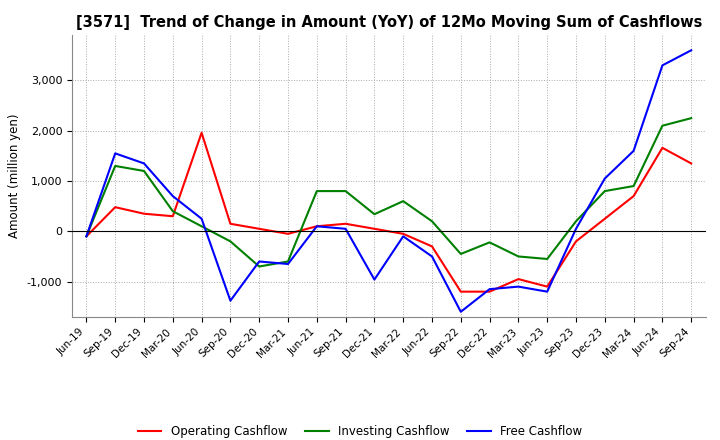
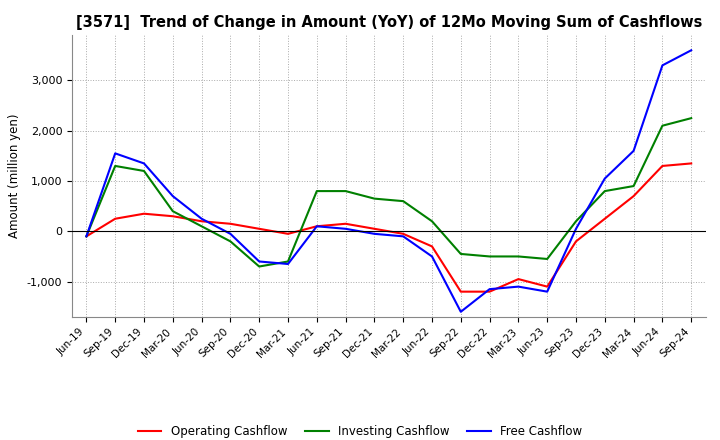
Operating Cashflow/Sep-19: 480 -> 250
Operating Cashflow/Jun-20: 1,960 -> 200
Free Cashflow/Sep-20: -1,380 -> -50
Investing Cashflow/Dec-21: 340 -> 650
Free Cashflow/Dec-21: -960 -> -50
Investing Cashflow/Dec-22: -220 -> -500
Operating Cashflow/Jun-24: 1,660 -> 1,300
